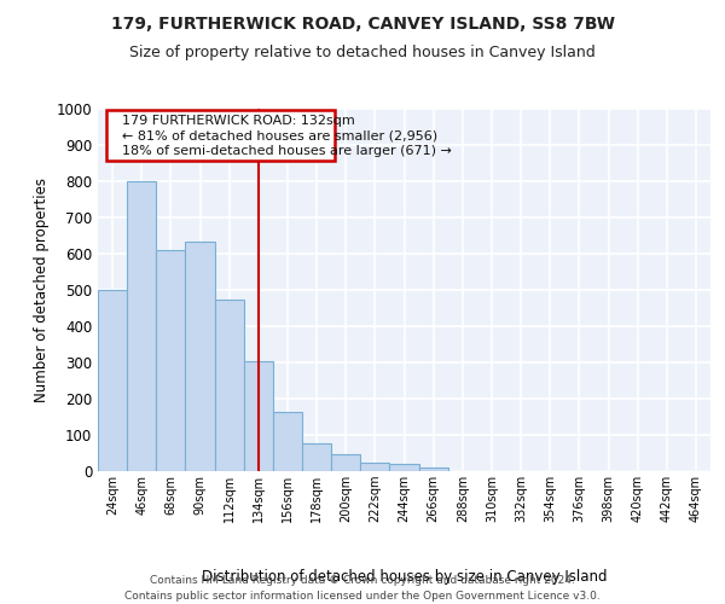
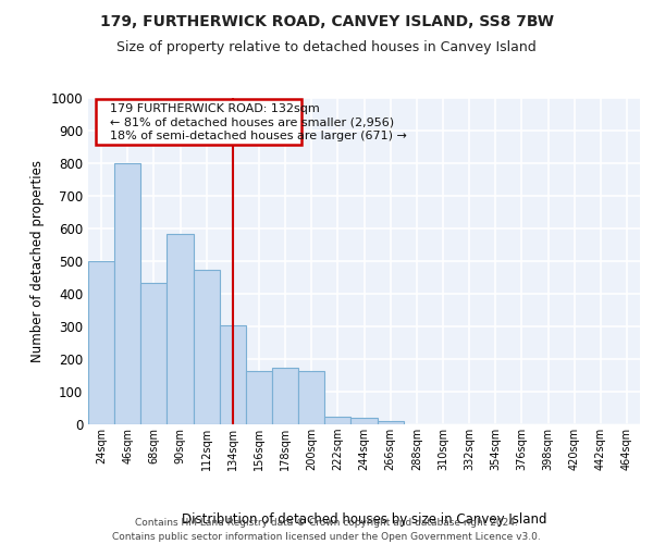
68sqm: 610 -> 435
90sqm: 635 -> 585
178sqm: 78 -> 175
200sqm: 46 -> 165
